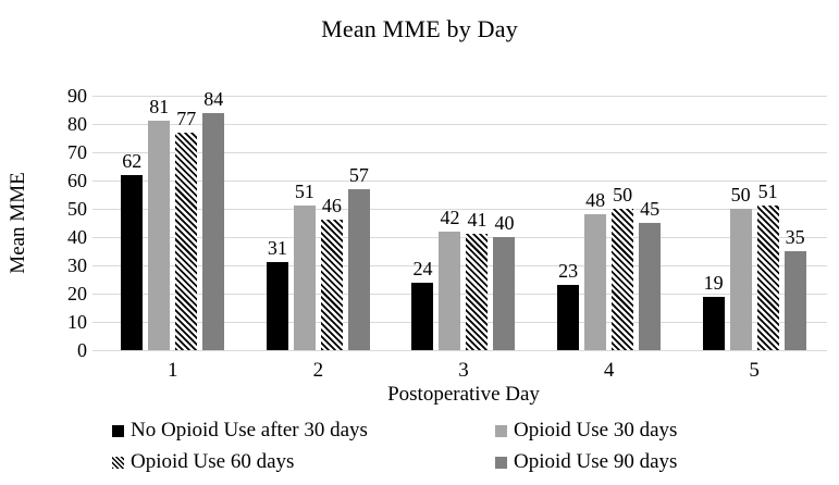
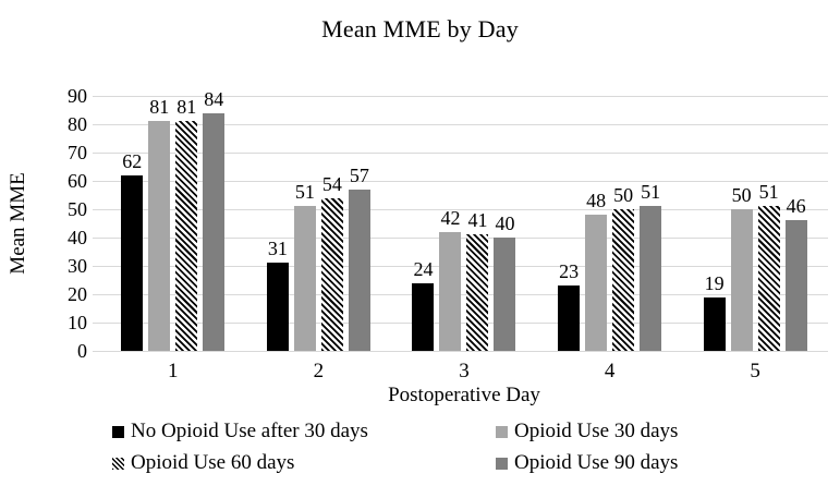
Opioid Use 60 days/1: 77 -> 81
Opioid Use 60 days/2: 46 -> 54
Opioid Use 90 days/4: 45 -> 51
Opioid Use 90 days/5: 35 -> 46
